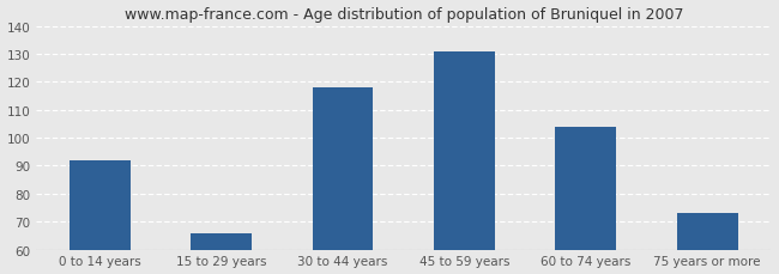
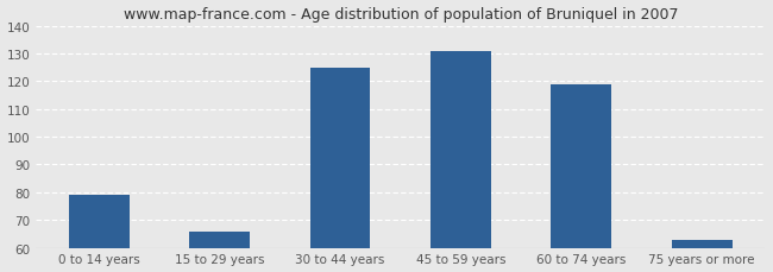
0 to 14 years: 92 -> 79
30 to 44 years: 118 -> 125
60 to 74 years: 104 -> 119
75 years or more: 73 -> 63
